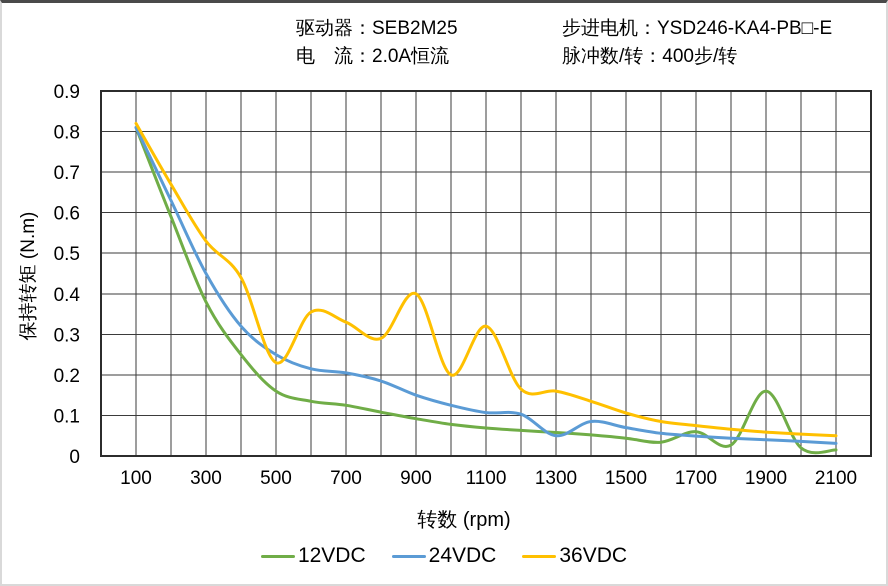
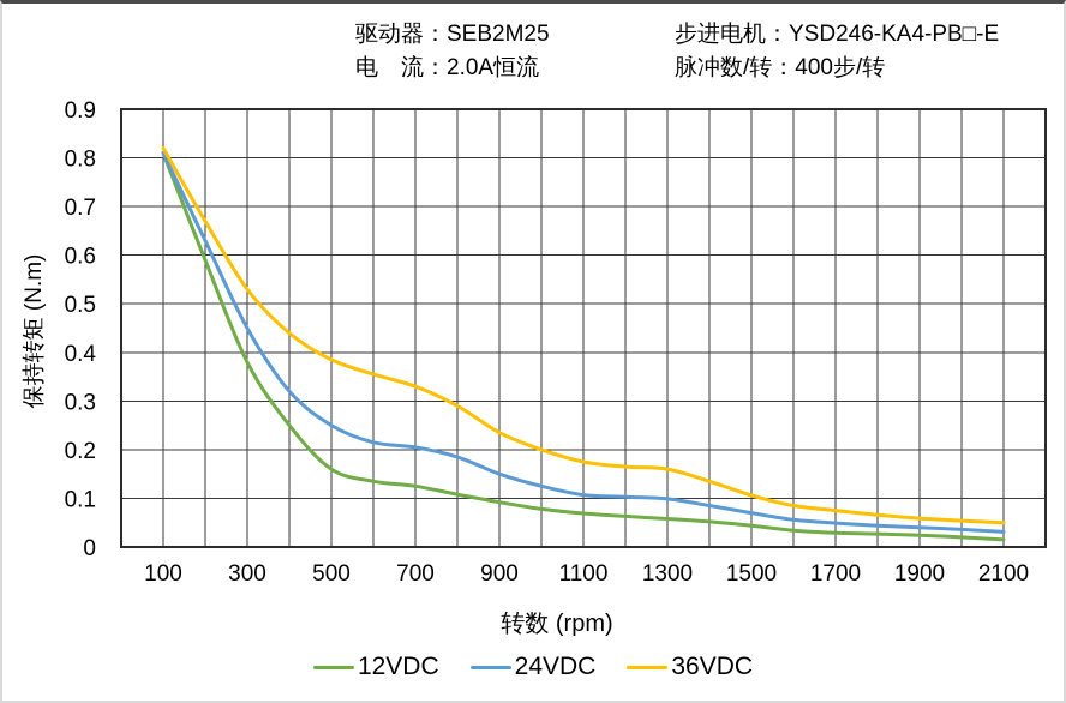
36VDC/500: 0.23 -> 0.39
36VDC/900: 0.40 -> 0.23
36VDC/1100: 0.32 -> 0.17
24VDC/1300: 0.05 -> 0.10
12VDC/1700: 0.06 -> 0.03
12VDC/1900: 0.16 -> 0.02
